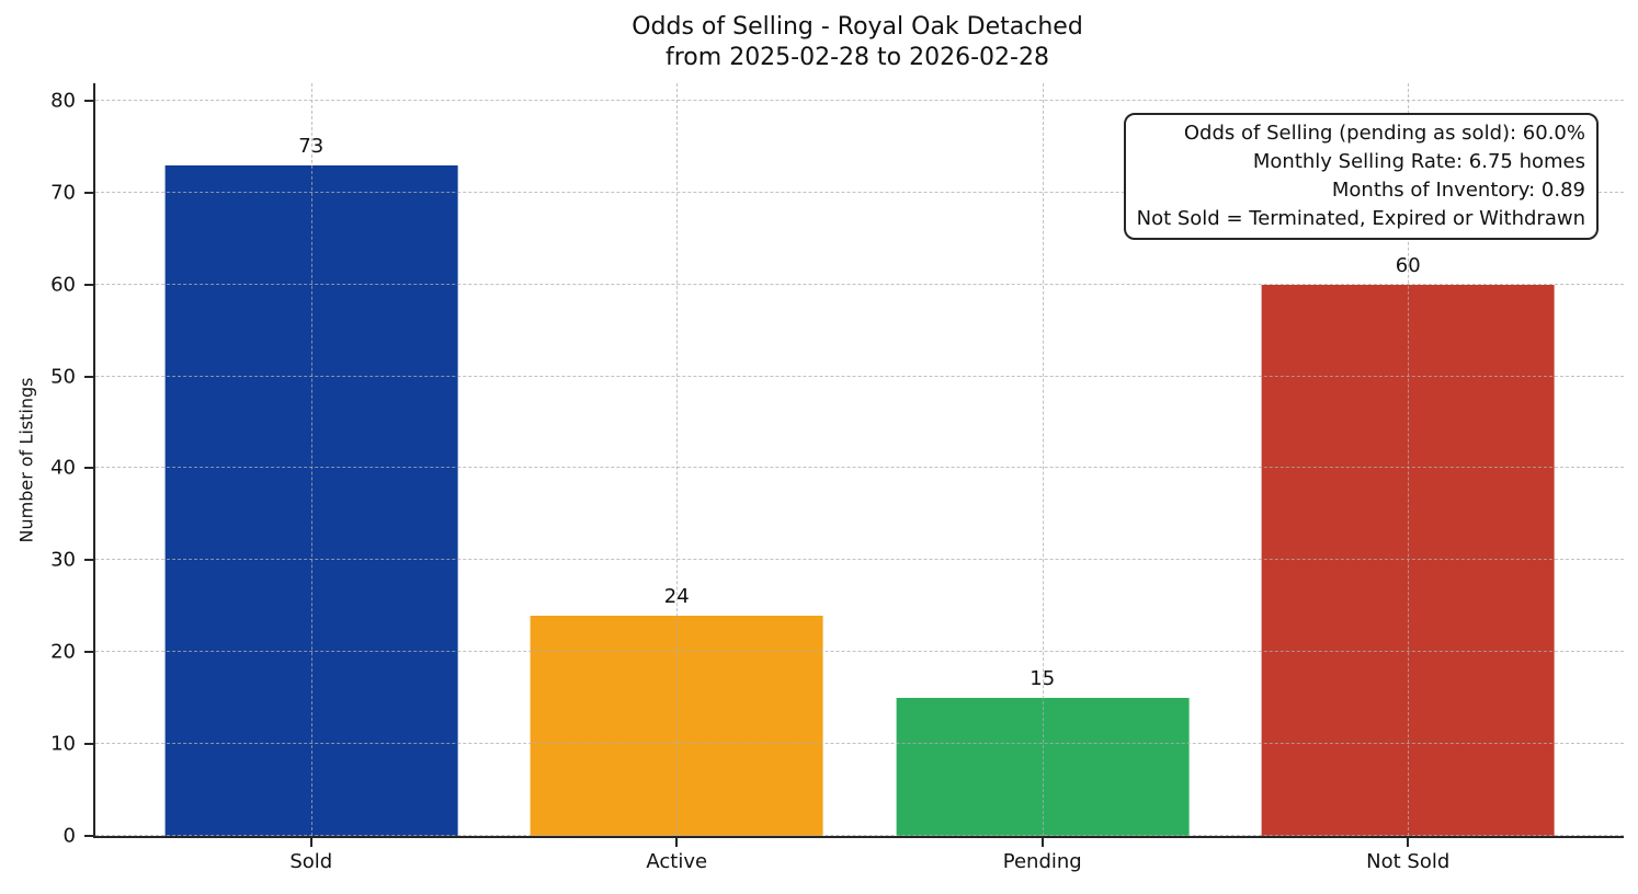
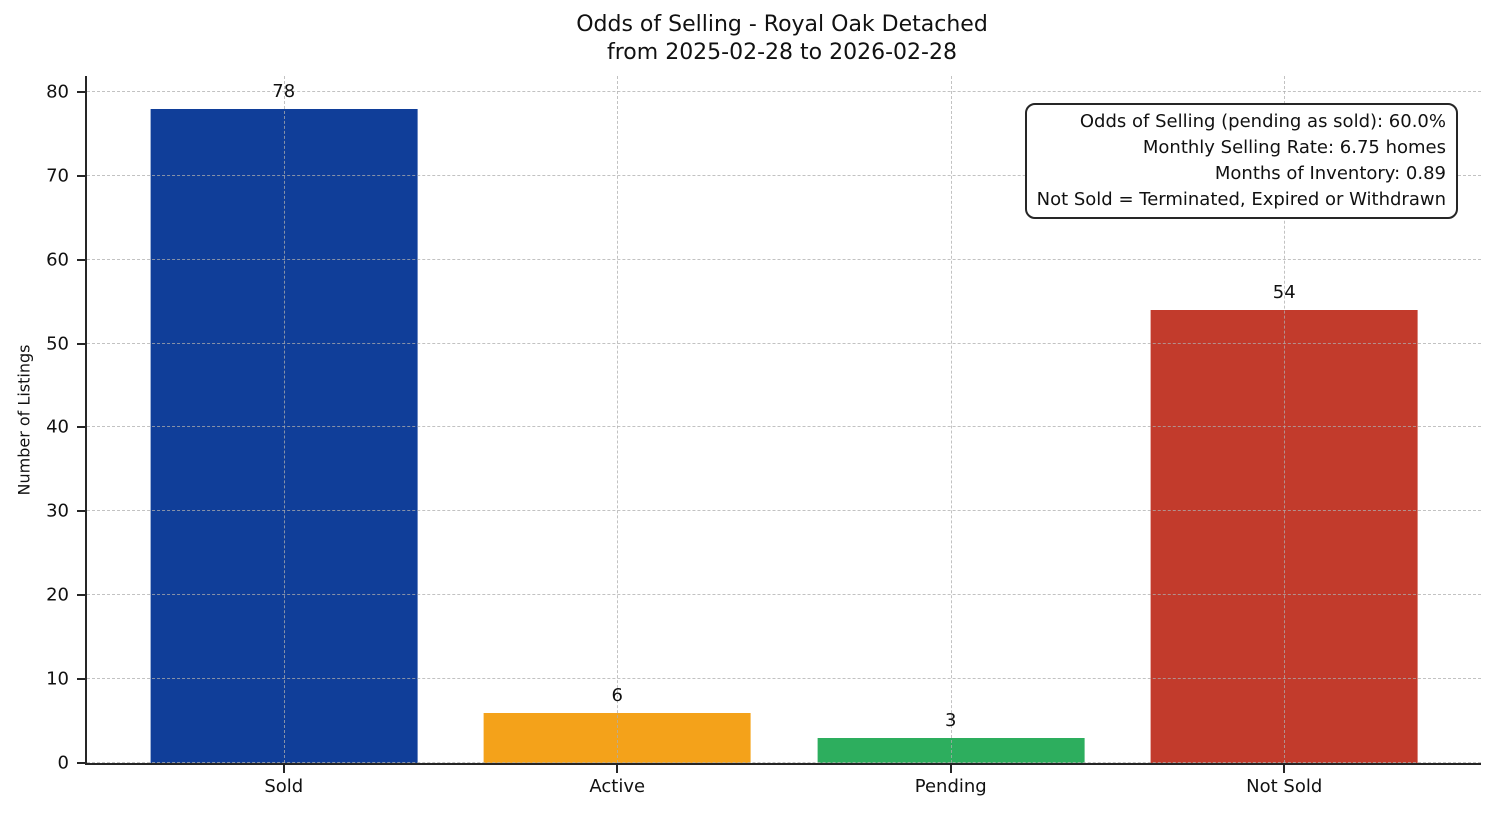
Sold: 73 -> 78
Active: 24 -> 6
Pending: 15 -> 3
Not Sold: 60 -> 54
